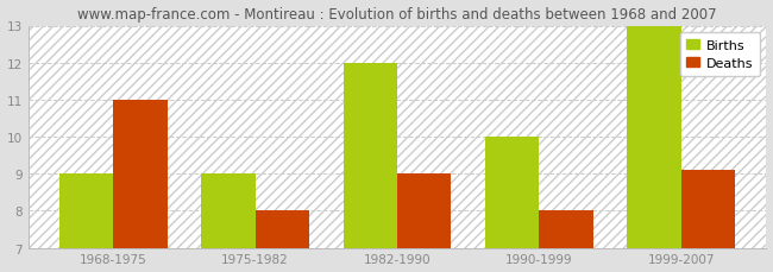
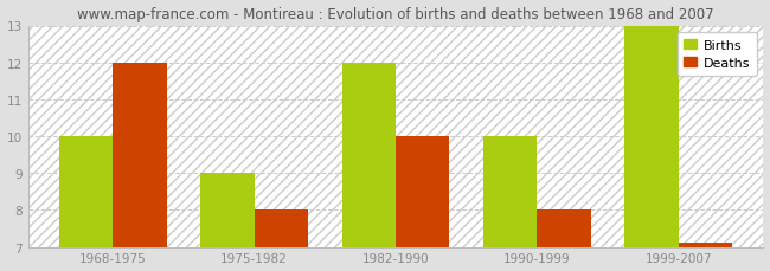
Births/1968-1975: 9 -> 10
Deaths/1968-1975: 11.0 -> 12.0
Deaths/1982-1990: 9.0 -> 10.0
Deaths/1999-2007: 9.1 -> 7.1
